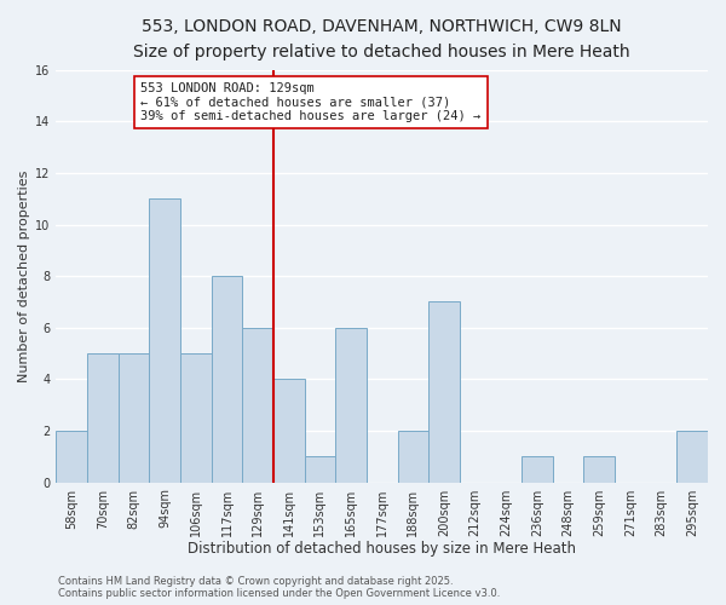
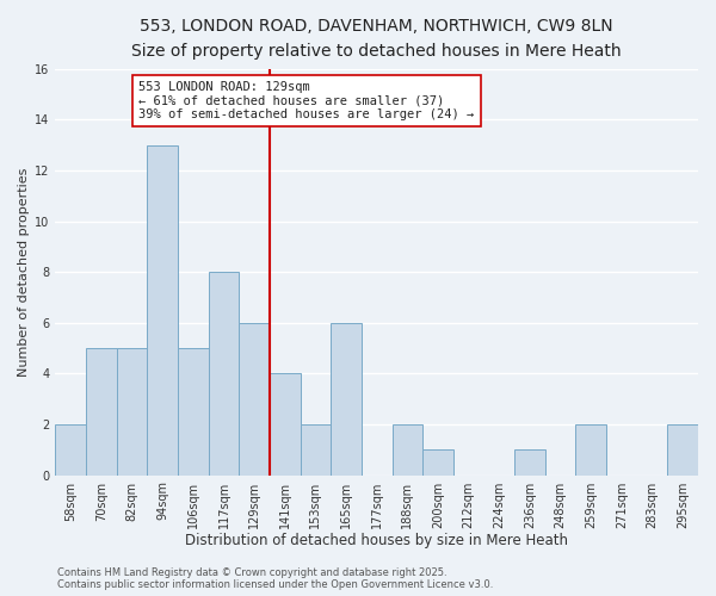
94sqm: 11 -> 13
153sqm: 1 -> 2
200sqm: 7 -> 1
259sqm: 1 -> 2
